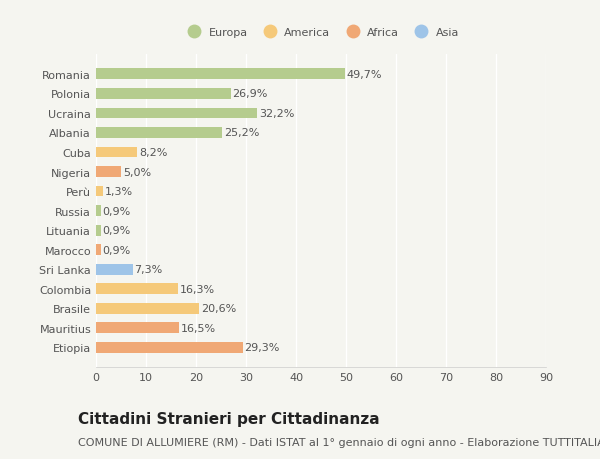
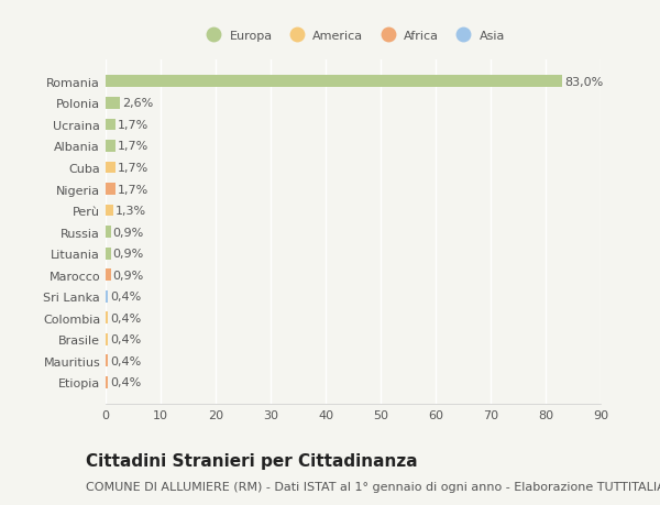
Romania: 49,7% -> 83,0%
Polonia: 26,9% -> 2,6%
Ucraina: 32,2% -> 1,7%
Albania: 25,2% -> 1,7%
Cuba: 8,2% -> 1,7%
Nigeria: 5,0% -> 1,7%
Sri Lanka: 7,3% -> 0,4%
Colombia: 16,3% -> 0,4%
Brasile: 20,6% -> 0,4%
Mauritius: 16,5% -> 0,4%
Etiopia: 29,3% -> 0,4%
